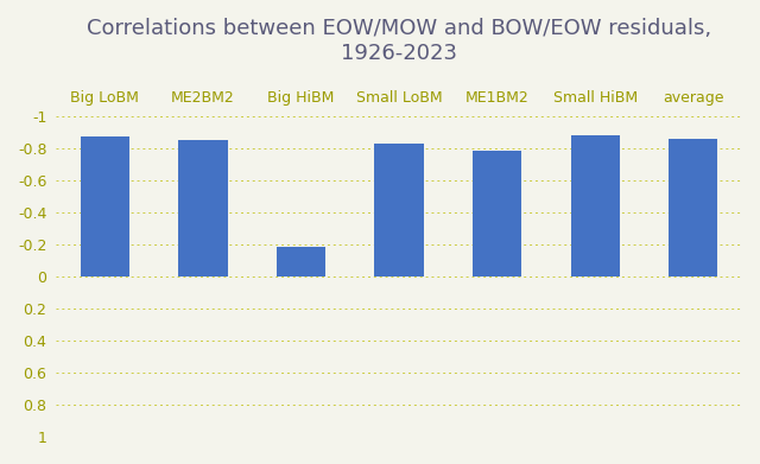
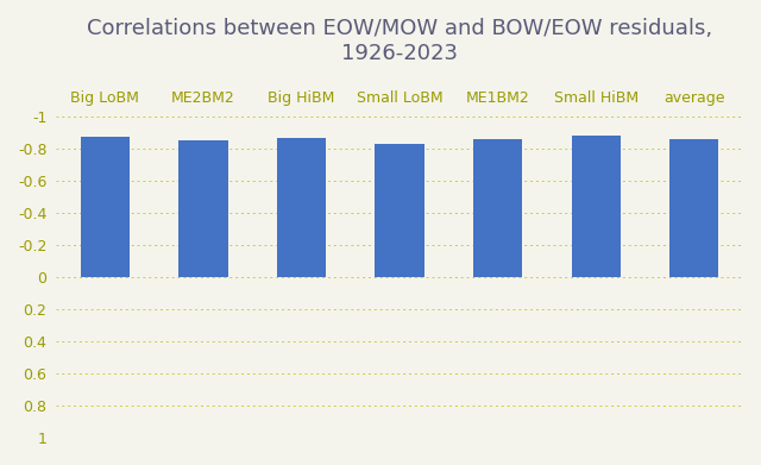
Big HiBM: -0.19 -> -0.87
ME1BM2: -0.79 -> -0.86
